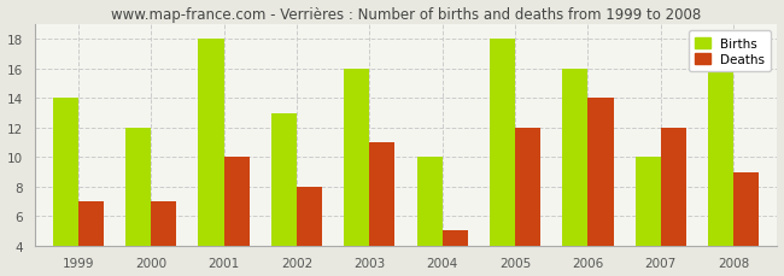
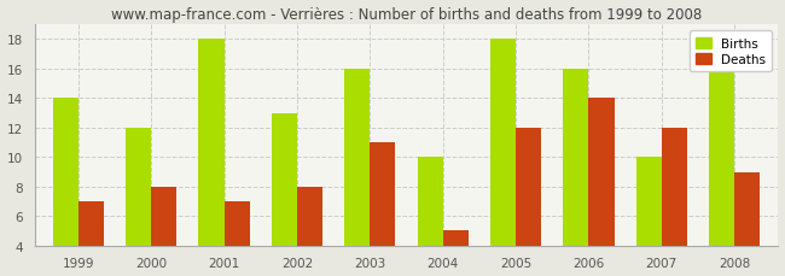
Deaths/2000: 7 -> 8
Deaths/2001: 10 -> 7
